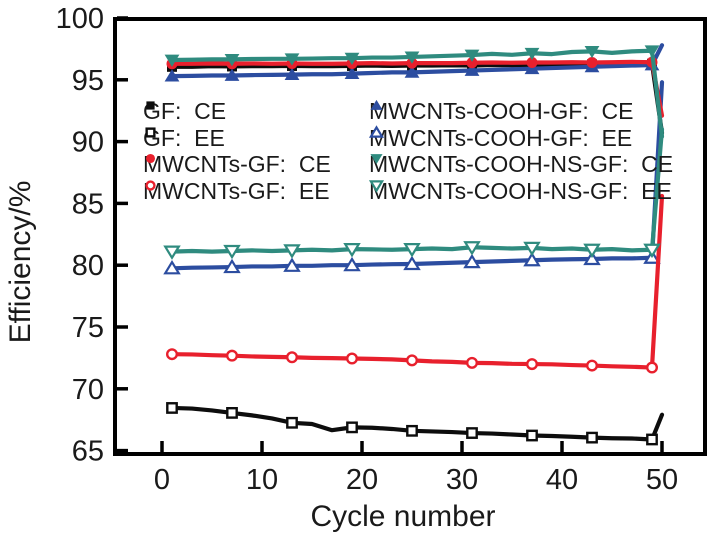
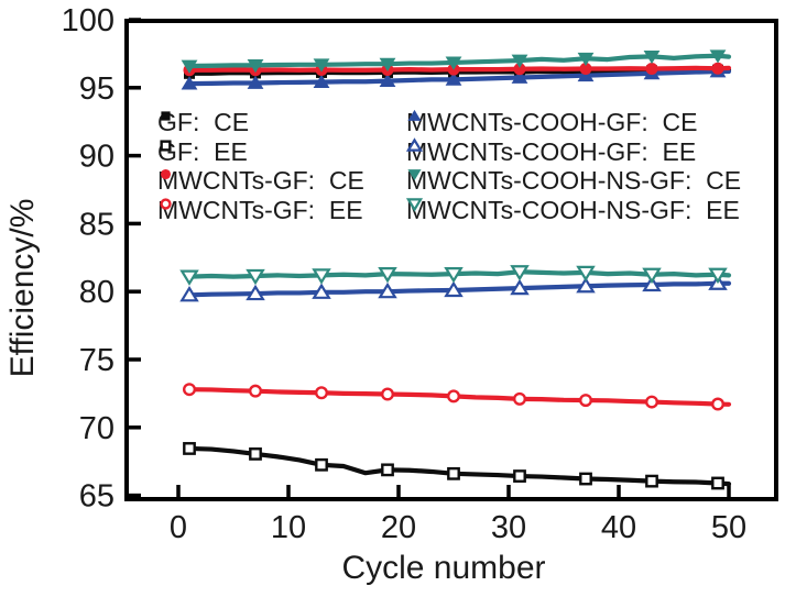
GF: CE/50: 90.7 -> 96.3
GF: EE/50: 67.9 -> 65.8
MWCNTs-GF: CE/50: 92.1 -> 96.5
MWCNTs-GF: EE/50: 85.6 -> 71.7
MWCNTs-COOH-GF: CE/50: 97.8 -> 96.2
MWCNTs-COOH-GF: EE/50: 94.8 -> 80.6
MWCNTs-COOH-NS-GF: CE/50: 90.4 -> 97.3
MWCNTs-COOH-NS-GF: EE/50: 91.0 -> 81.2
